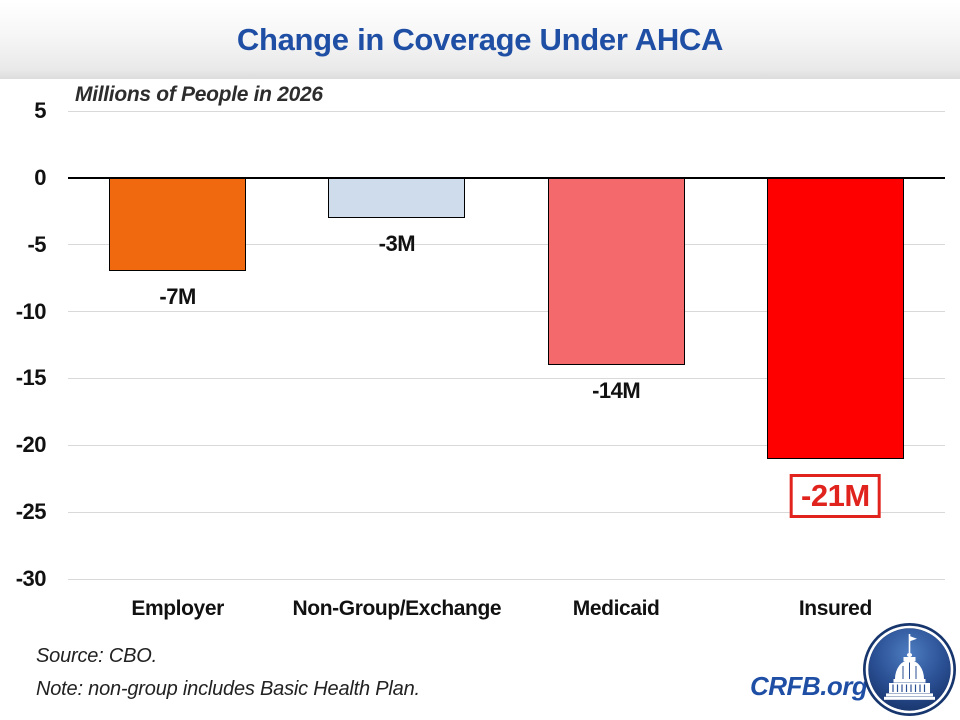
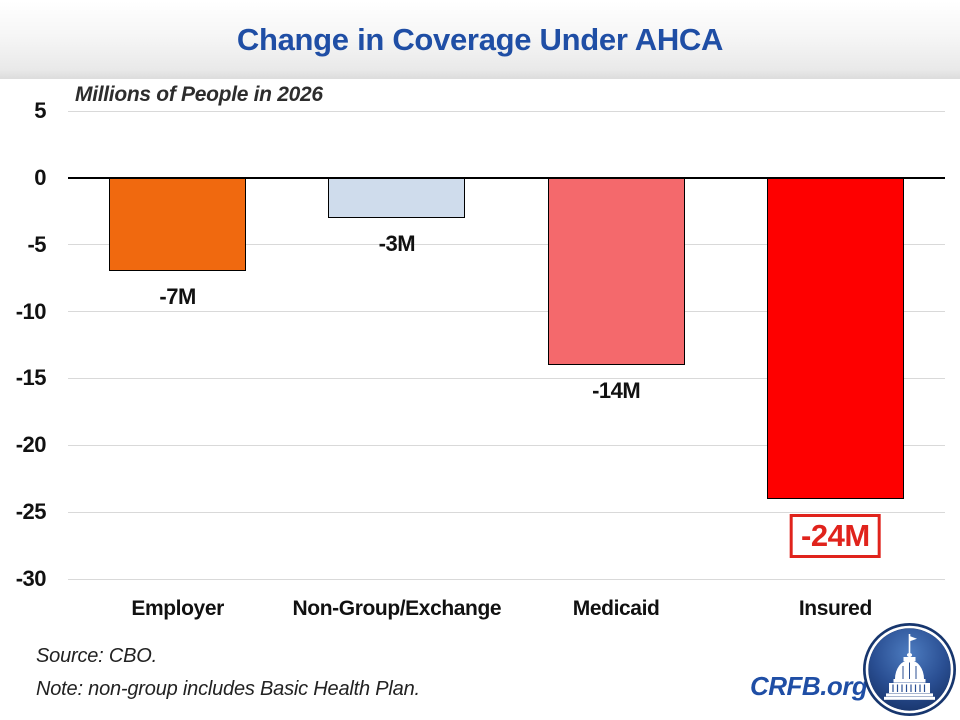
Insured: -21M -> -24M
